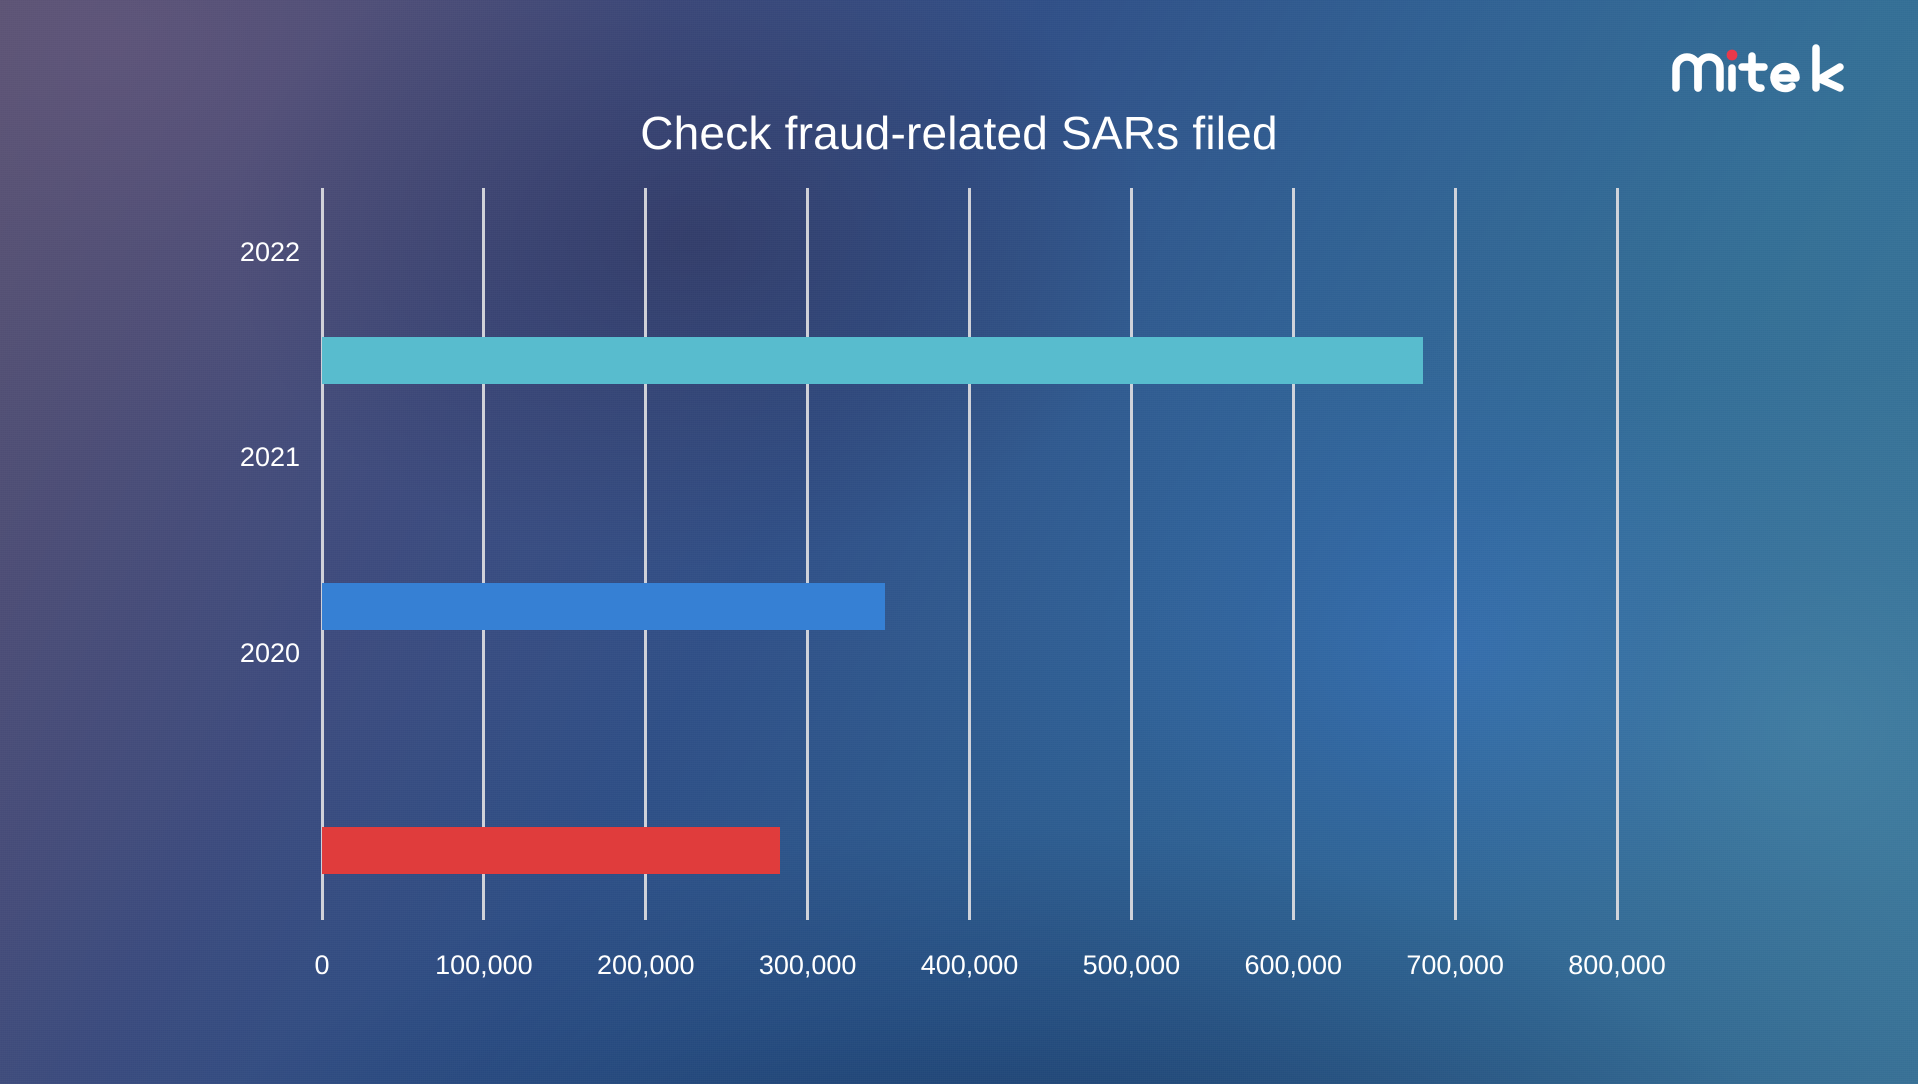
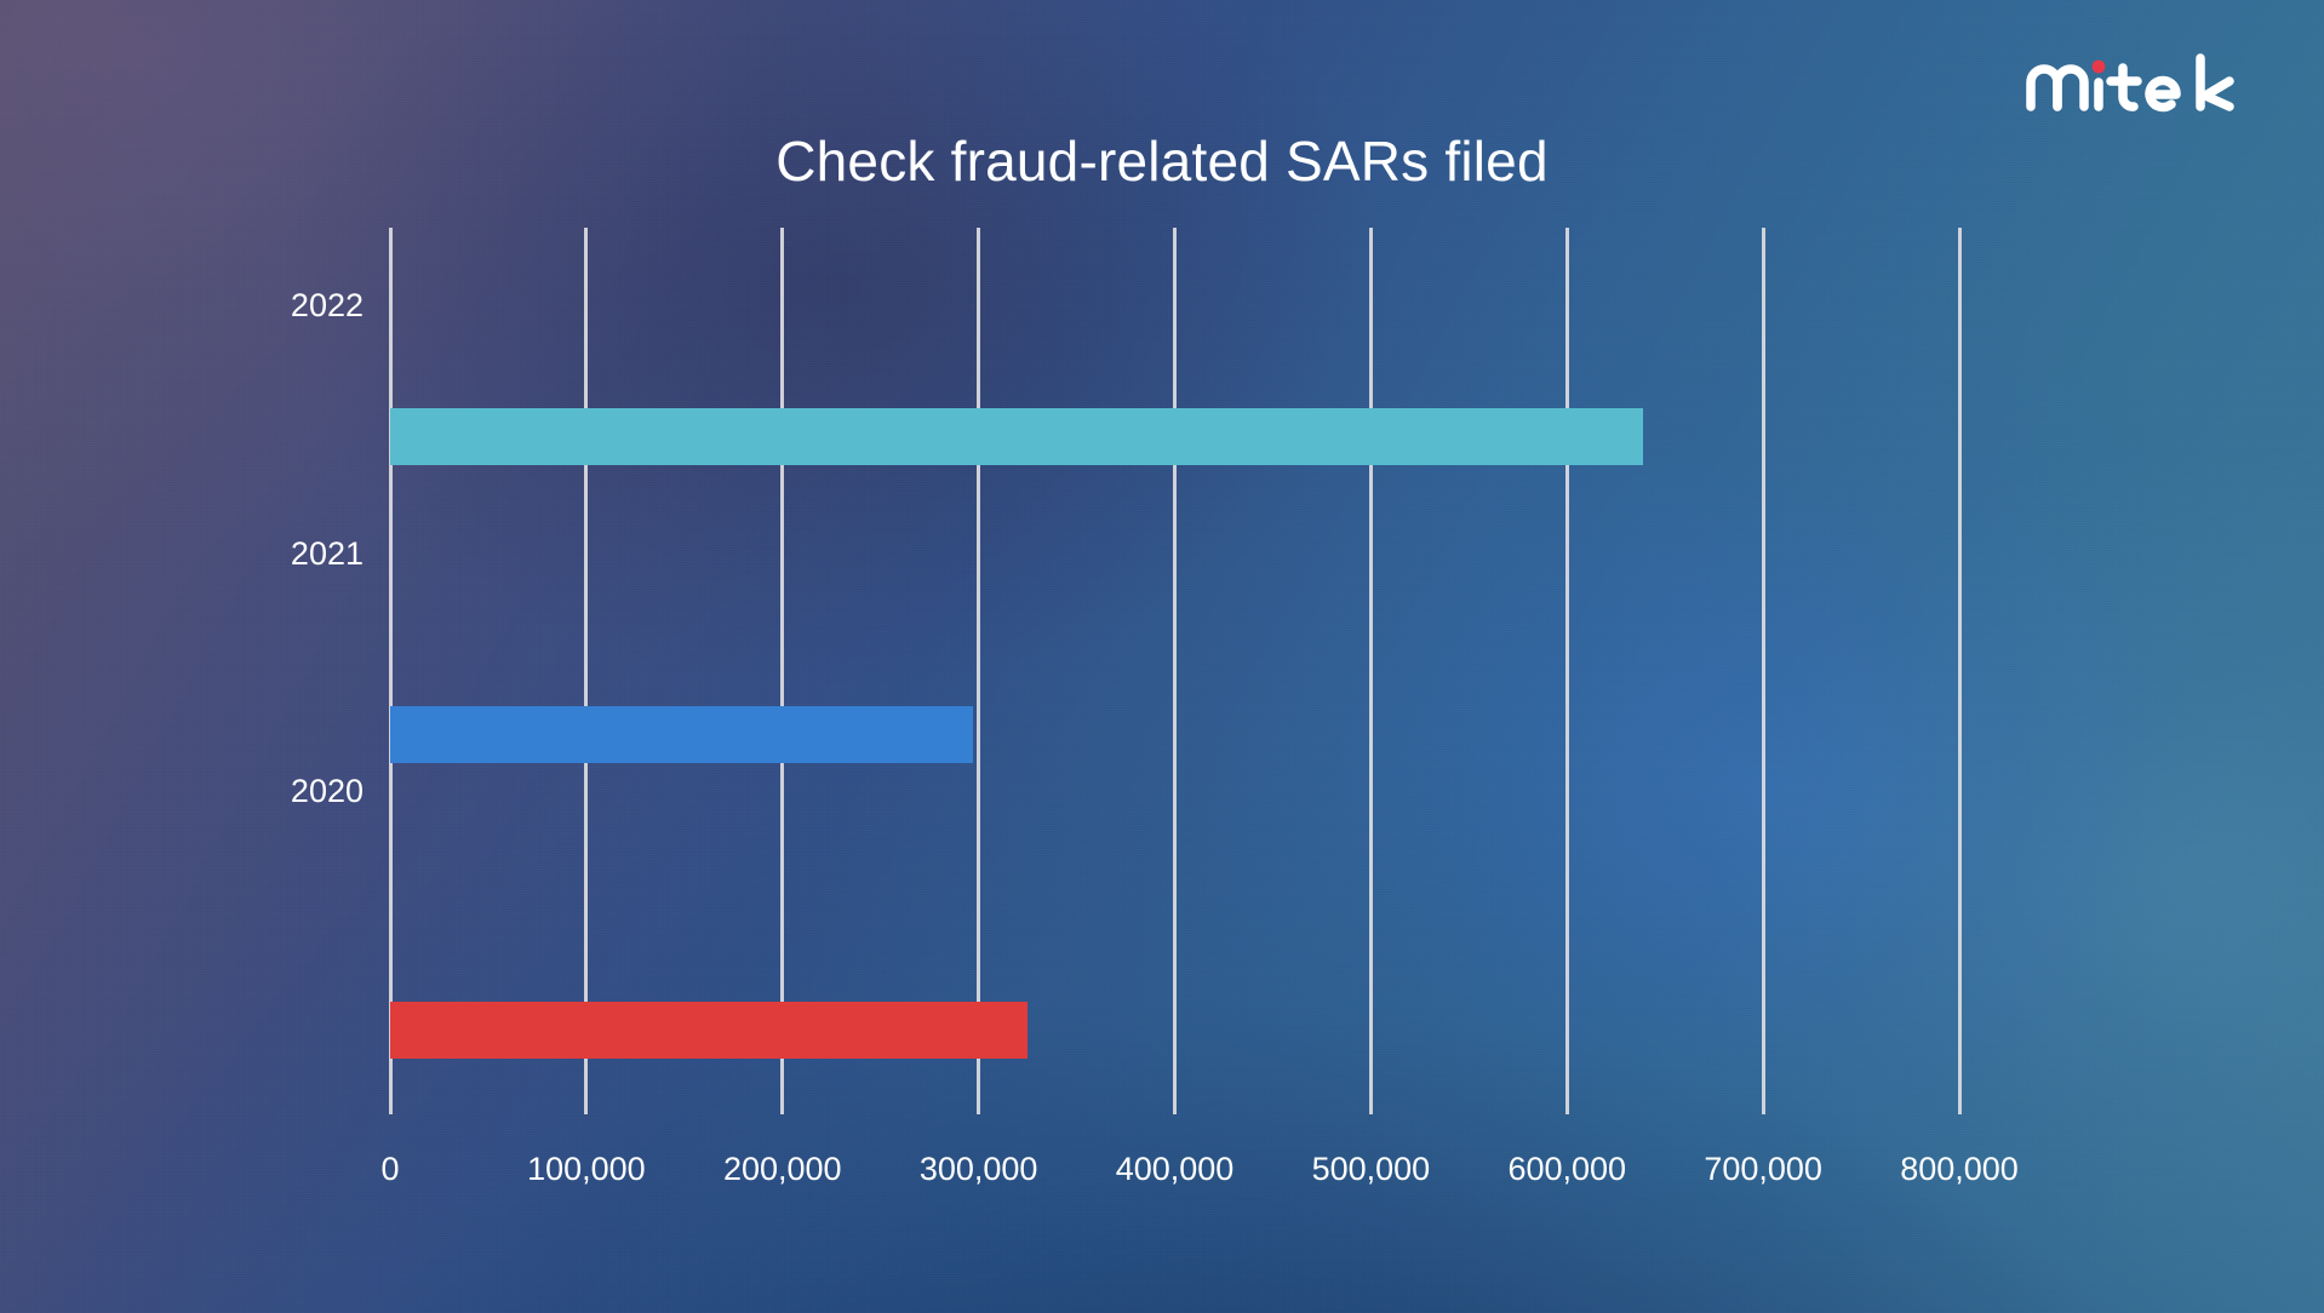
2022: 680000 -> 639000
2021: 348000 -> 297000
2020: 283000 -> 325000
